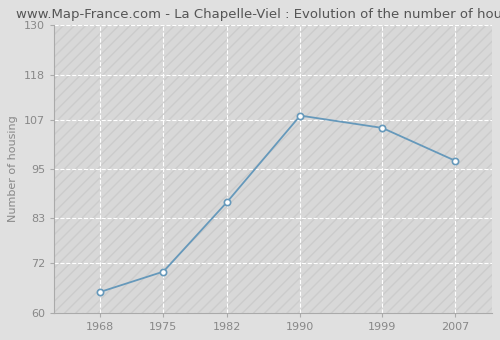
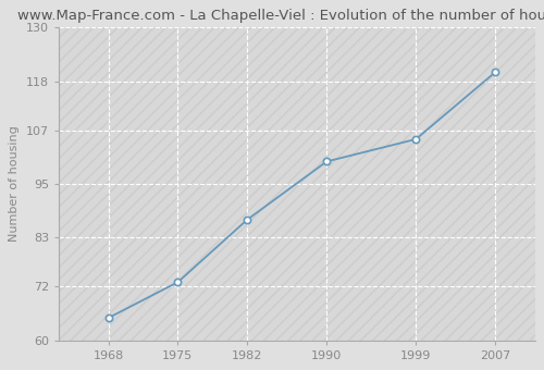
1975: 70 -> 73
1990: 108 -> 100
2007: 97 -> 120
